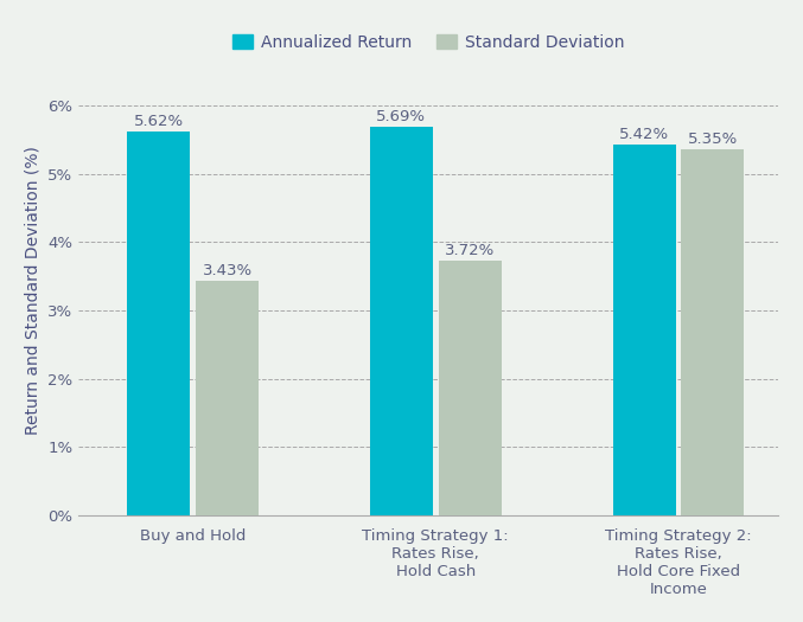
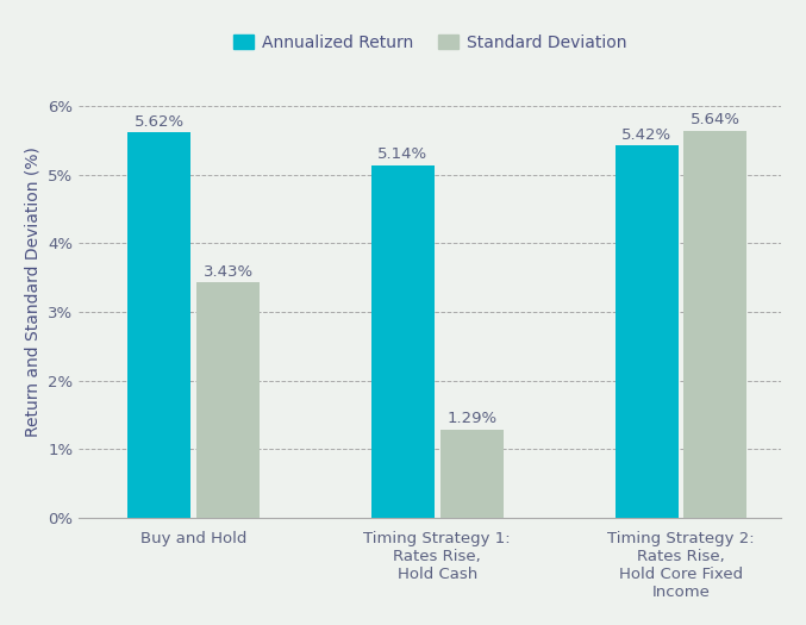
Annualized Return/Timing Strategy 1: Rates Rise, Hold Cash: 5.69% -> 5.14%
Standard Deviation/Timing Strategy 1: Rates Rise, Hold Cash: 3.72% -> 1.29%
Standard Deviation/Timing Strategy 2: Rates Rise, Hold Core Fixed Income: 5.35% -> 5.64%
